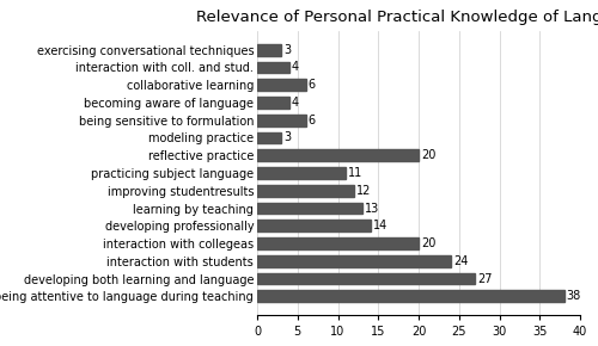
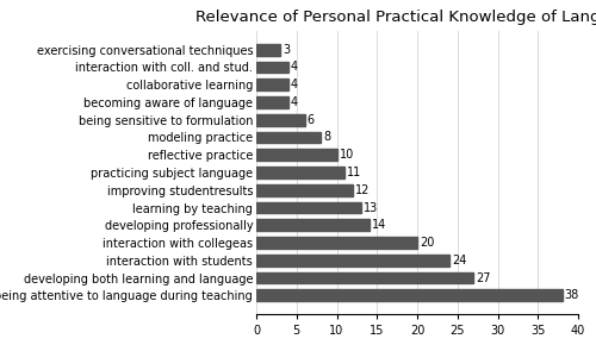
collaborative learning: 6 -> 4
modeling practice: 3 -> 8
reflective practice: 20 -> 10
